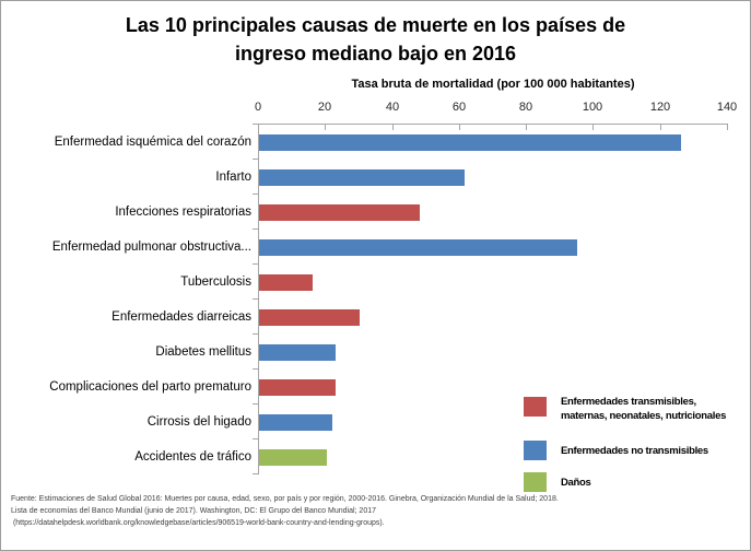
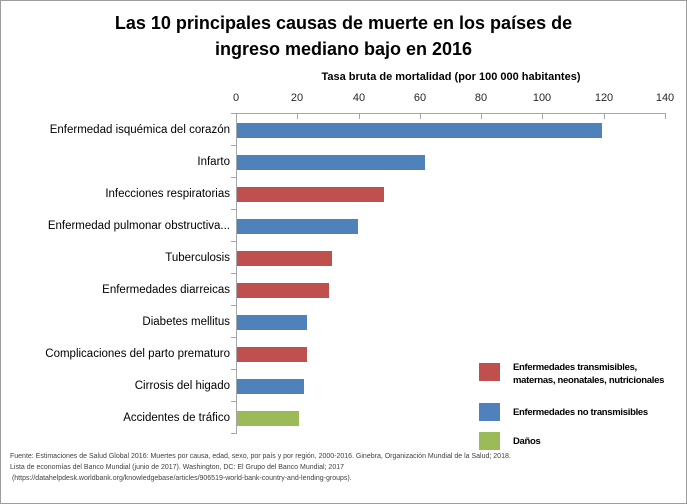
Enfermedad isquémica del corazón: 126 -> 119
Enfermedad pulmonar obstructiva...: 95 -> 40
Tuberculosis: 16 -> 31
